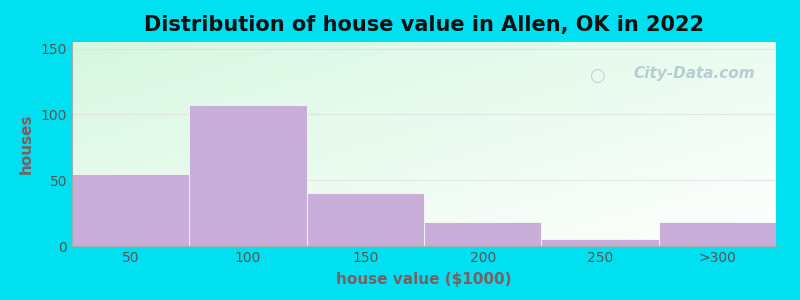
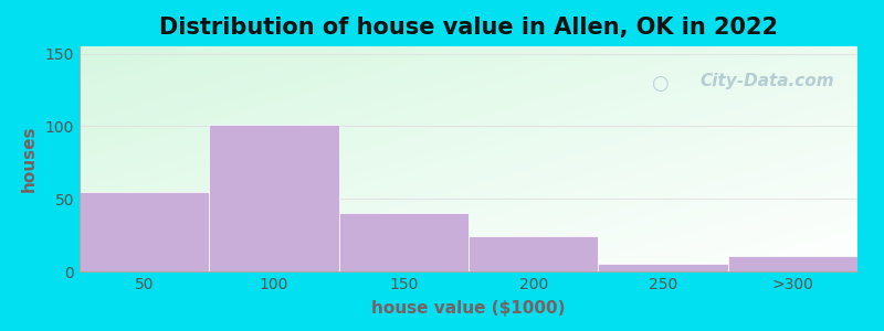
100: 107 -> 101
200: 18 -> 24
>300: 18 -> 11
